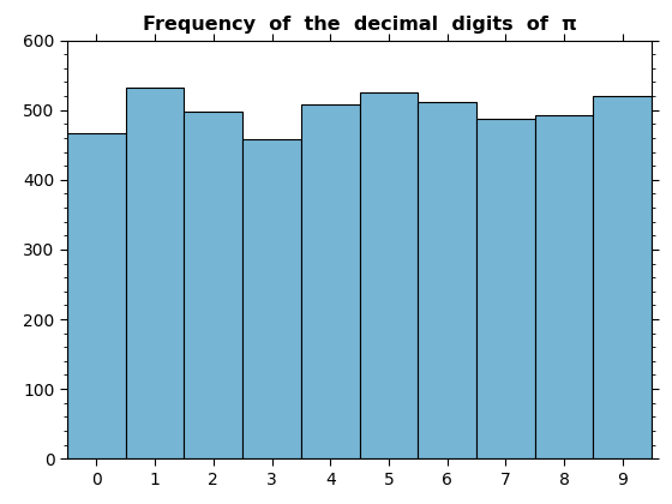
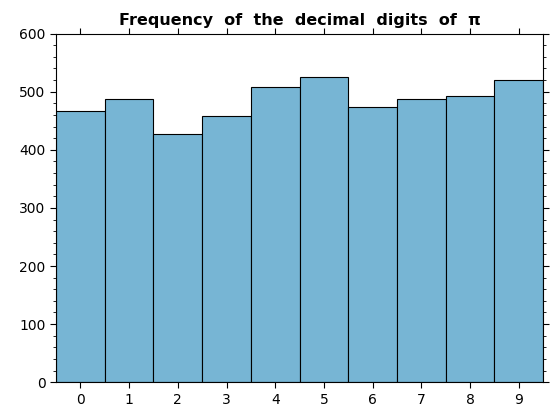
1: 533 -> 488
2: 498 -> 428
6: 512 -> 474
